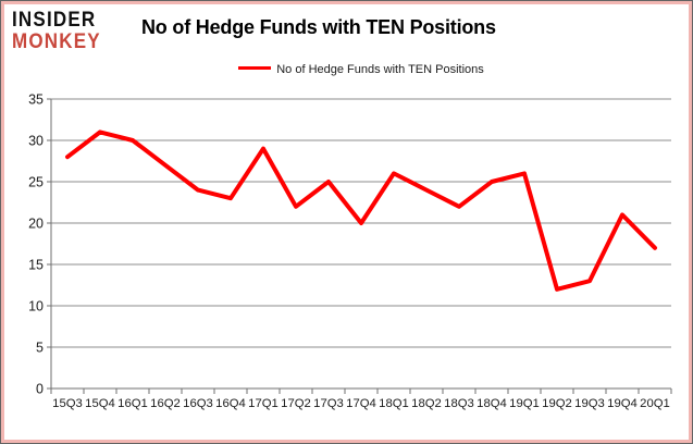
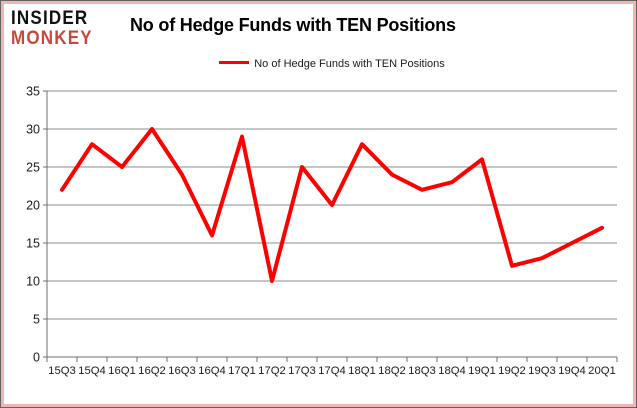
15Q3: 28 -> 22
15Q4: 31 -> 28
16Q1: 30 -> 25
16Q2: 27 -> 30
16Q4: 23 -> 16
17Q2: 22 -> 10
18Q1: 26 -> 28
18Q4: 25 -> 23
19Q4: 21 -> 15
